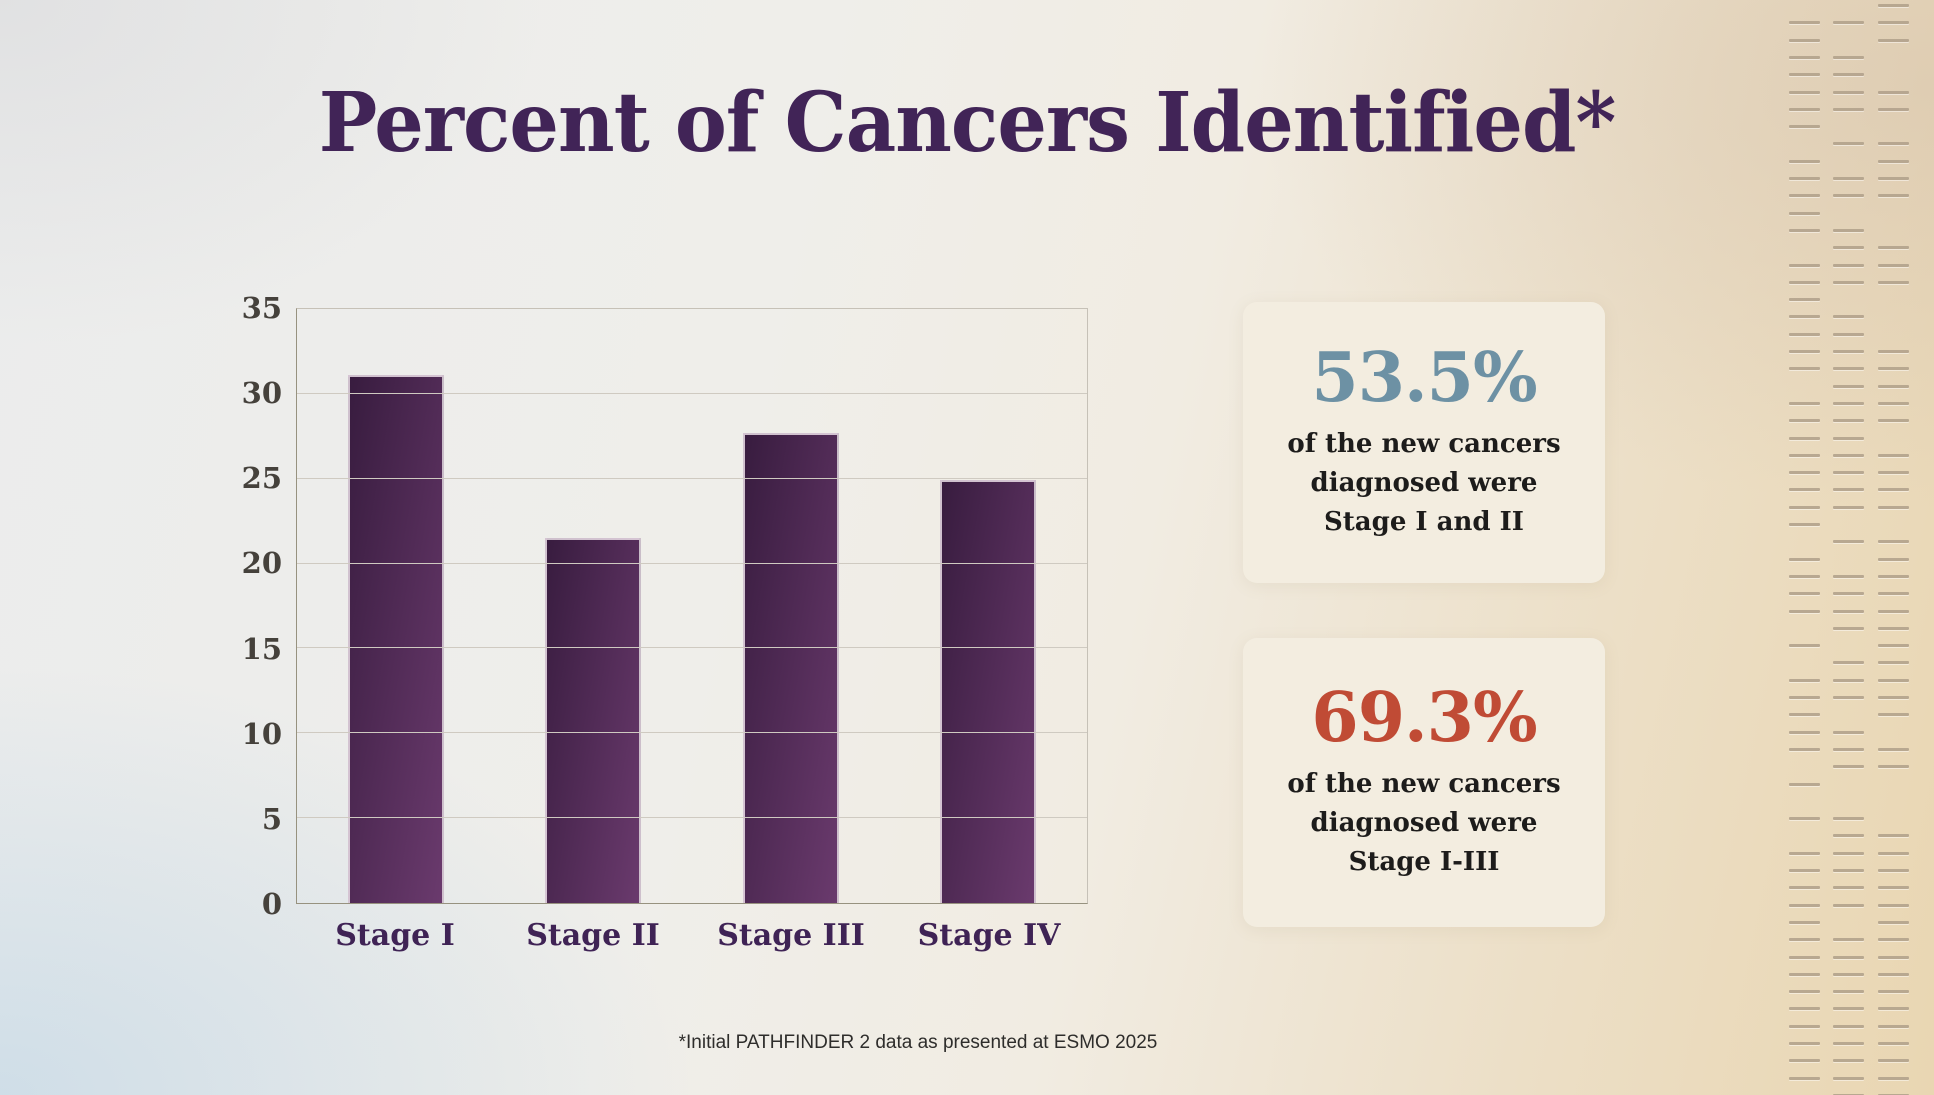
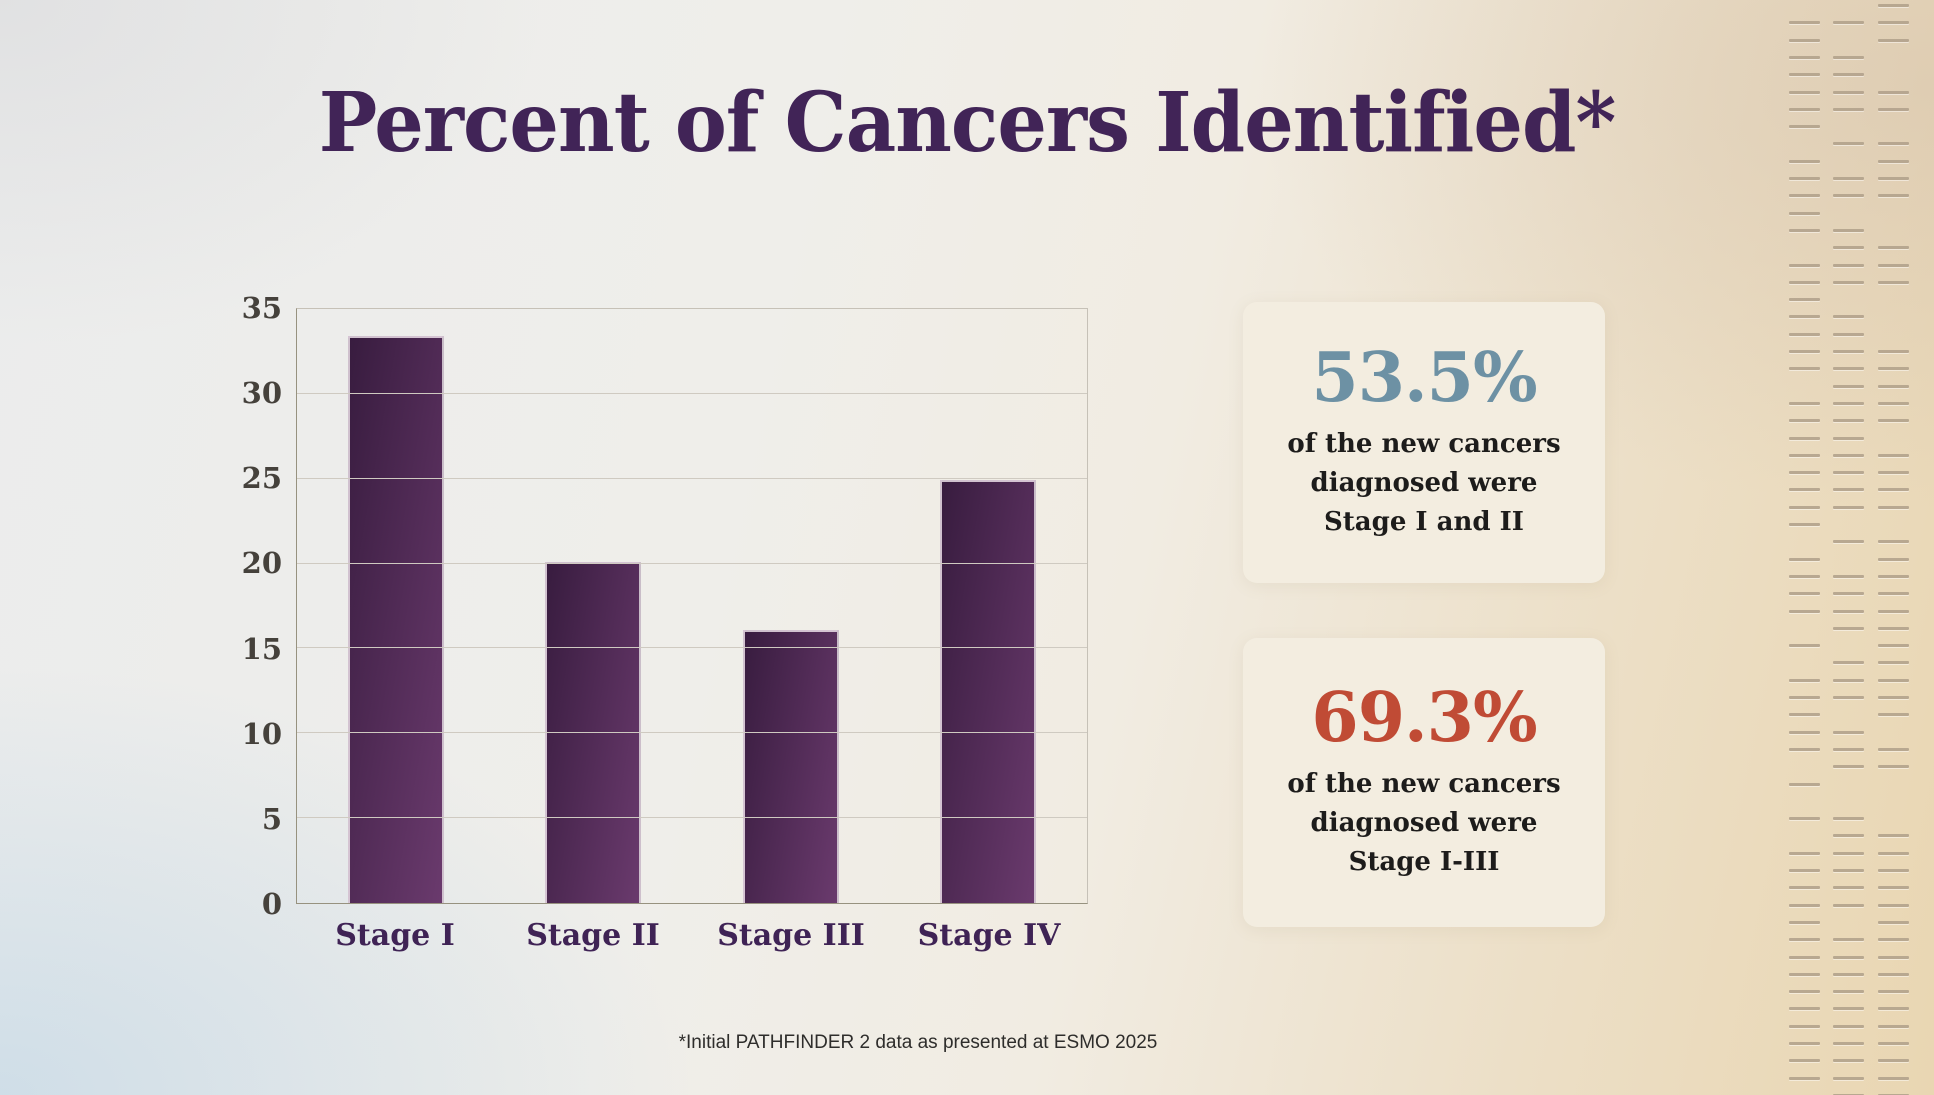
Stage I: 31.1 -> 33.4
Stage II: 21.5 -> 20.1
Stage III: 27.7 -> 16.1
